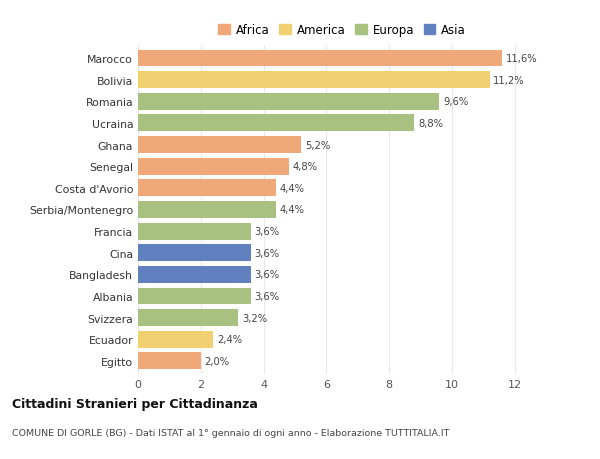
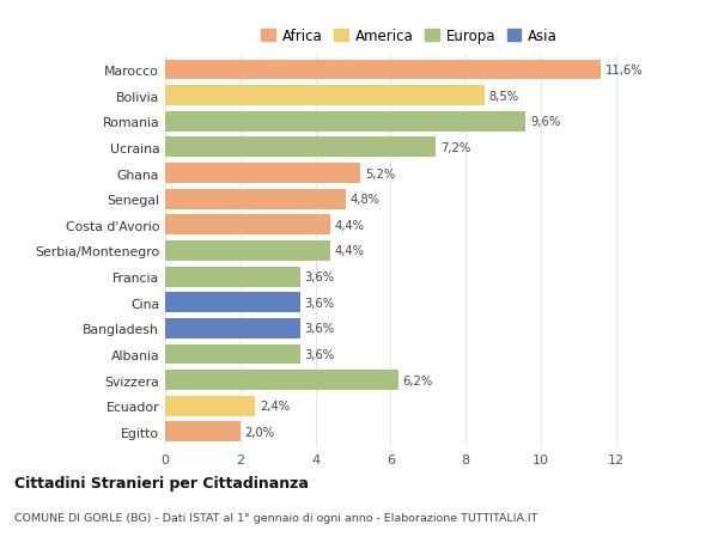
Bolivia: 11,2% -> 8,5%
Ucraina: 8,8% -> 7,2%
Svizzera: 3,2% -> 6,2%
